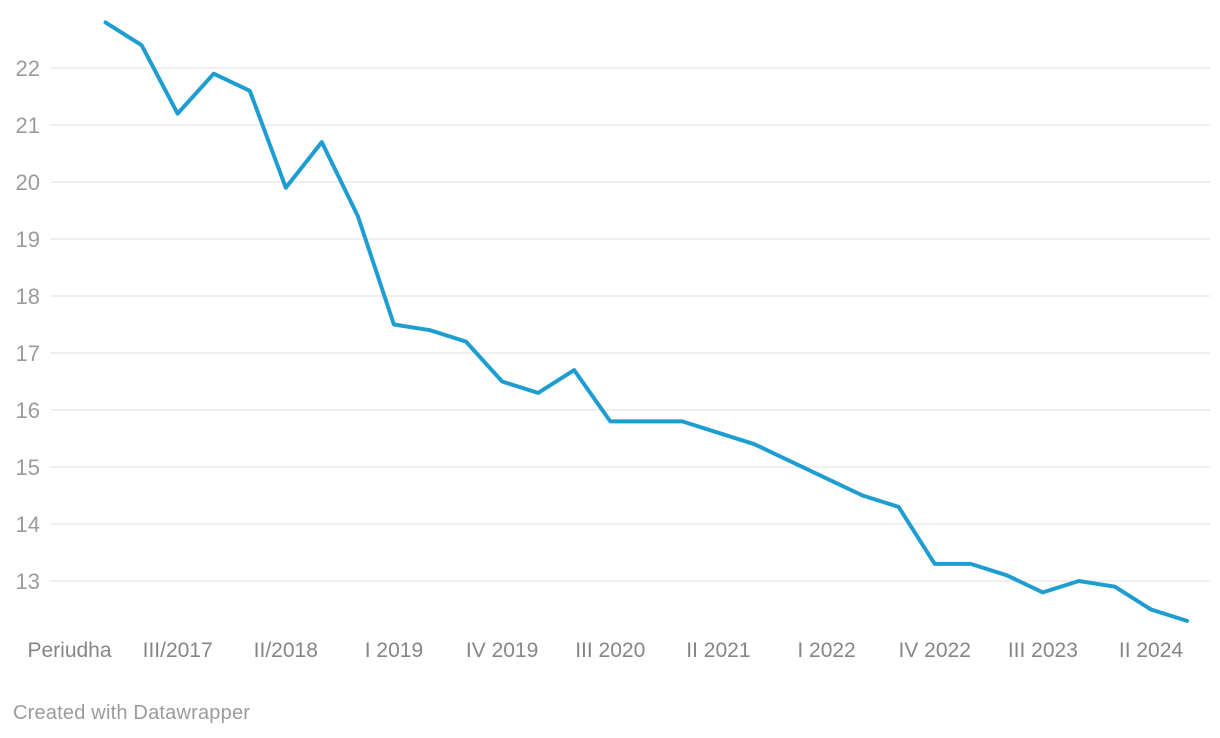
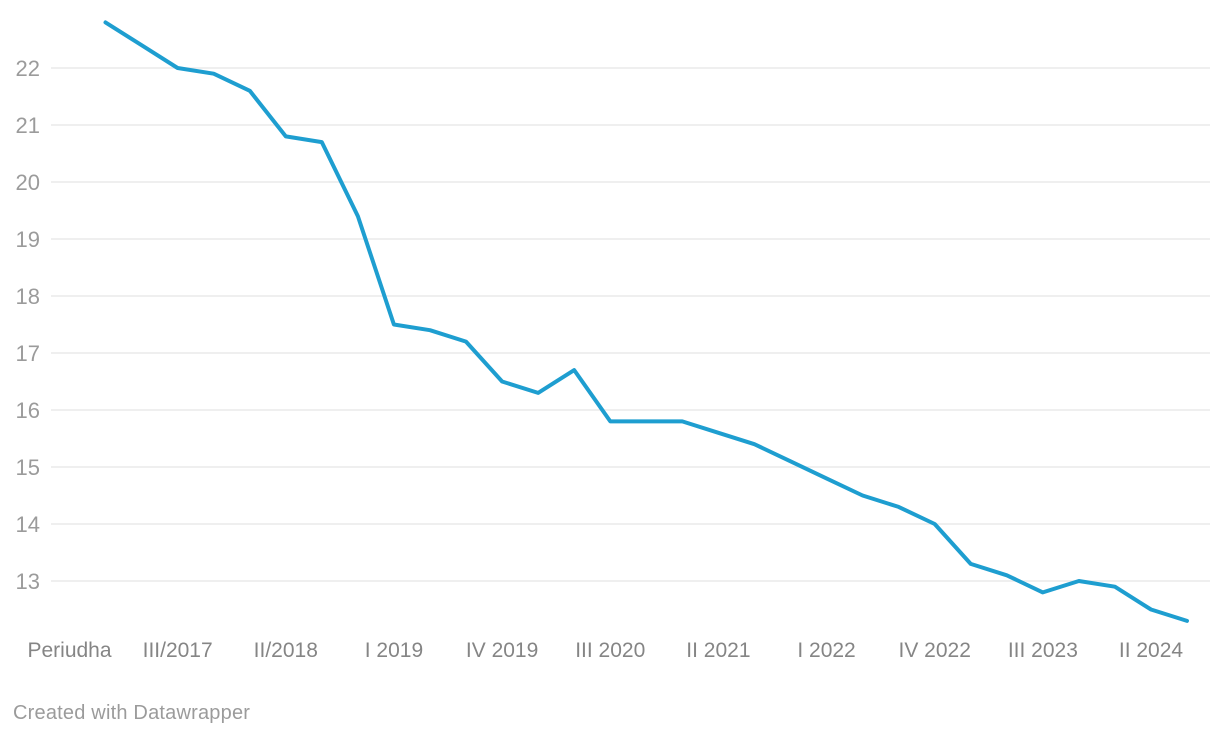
III/2017: 21.2 -> 22.0
II/2018: 19.9 -> 20.8
IV 2022: 13.3 -> 14.0
